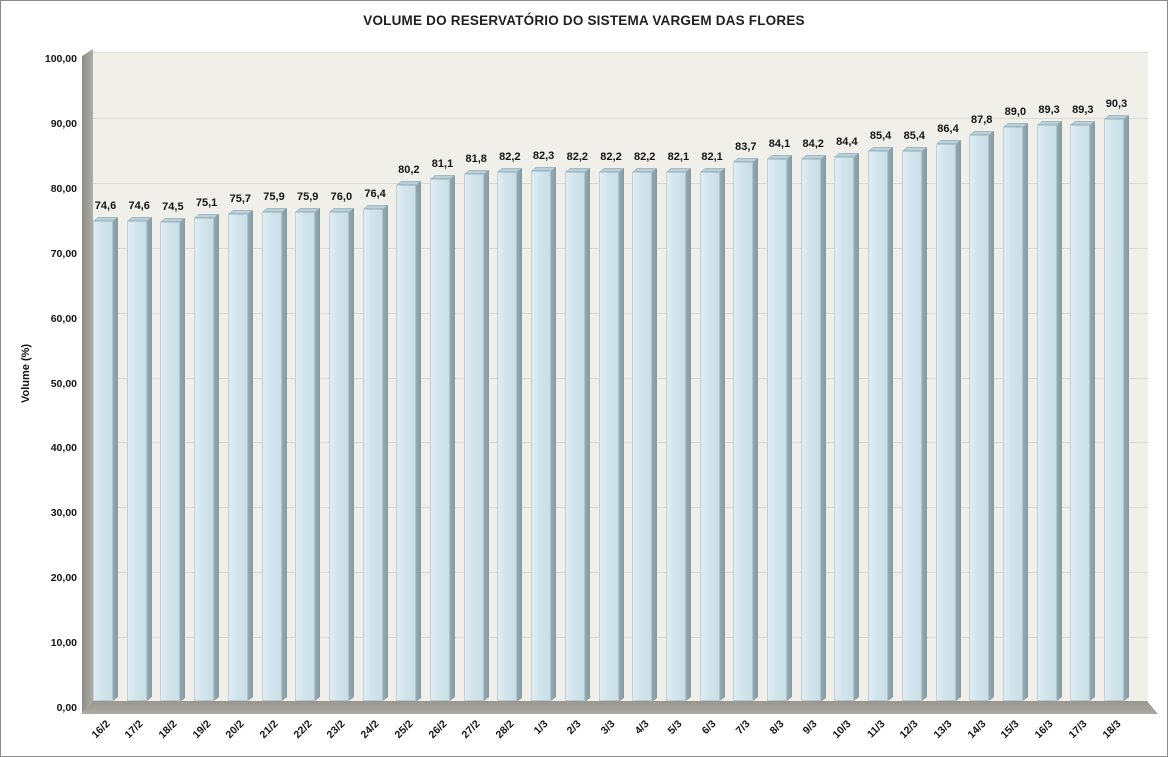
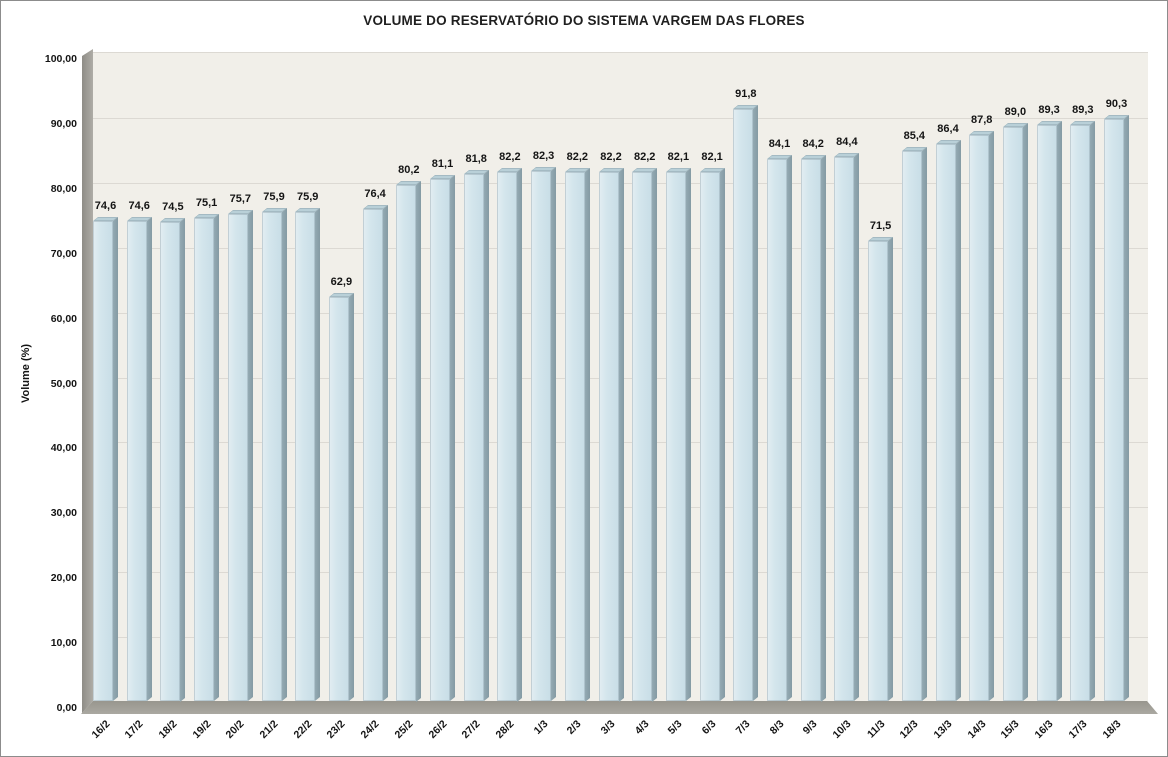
23/2: 76,0 -> 62,9
7/3: 83,7 -> 91,8
11/3: 85,4 -> 71,5
